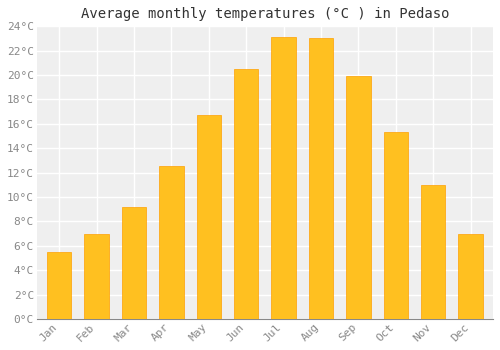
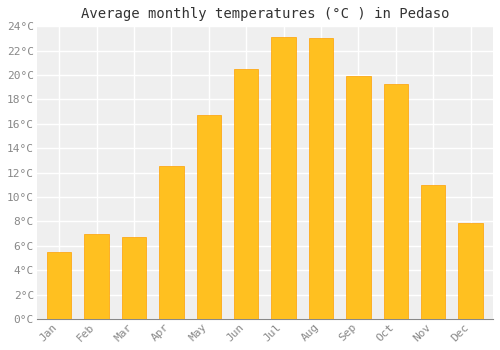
Mar: 9.2°C -> 6.7°C
Oct: 15.3°C -> 19.3°C
Dec: 7.0°C -> 7.9°C
